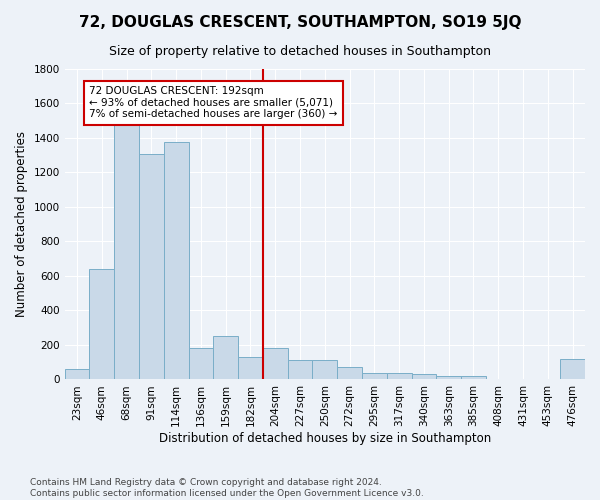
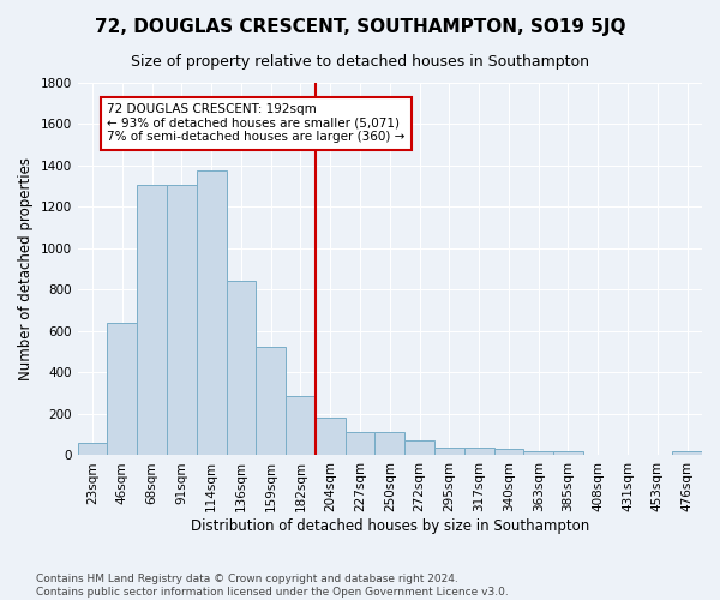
68sqm: 1490 -> 1300
136sqm: 180 -> 840
159sqm: 250 -> 520
182sqm: 130 -> 280
476sqm: 120 -> 20
